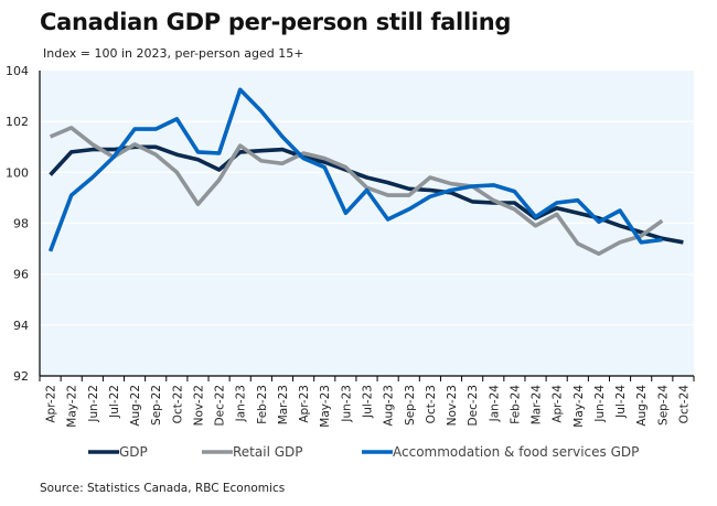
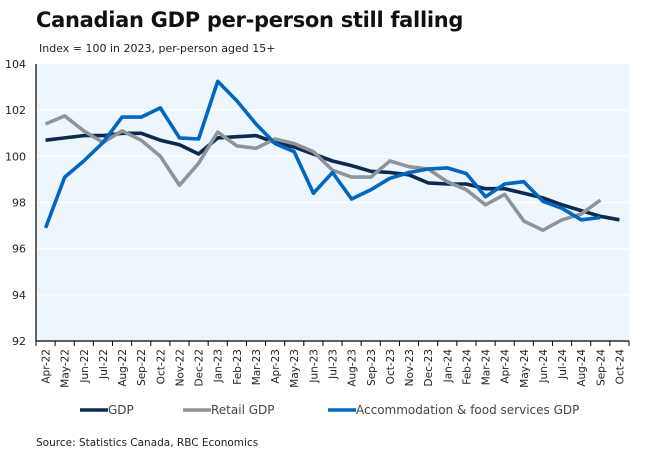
GDP/Apr-22: 99.9 -> 100.7
GDP/Mar-24: 98.2 -> 98.6
Accommodation & food services GDP/Jul-24: 98.5 -> 97.8
